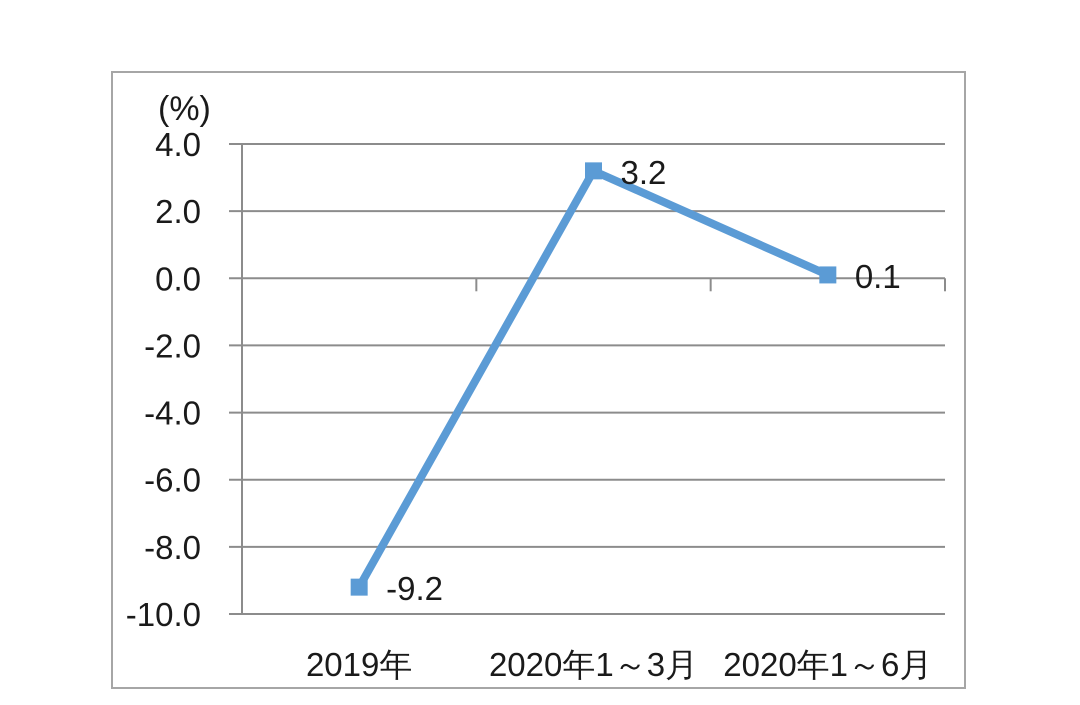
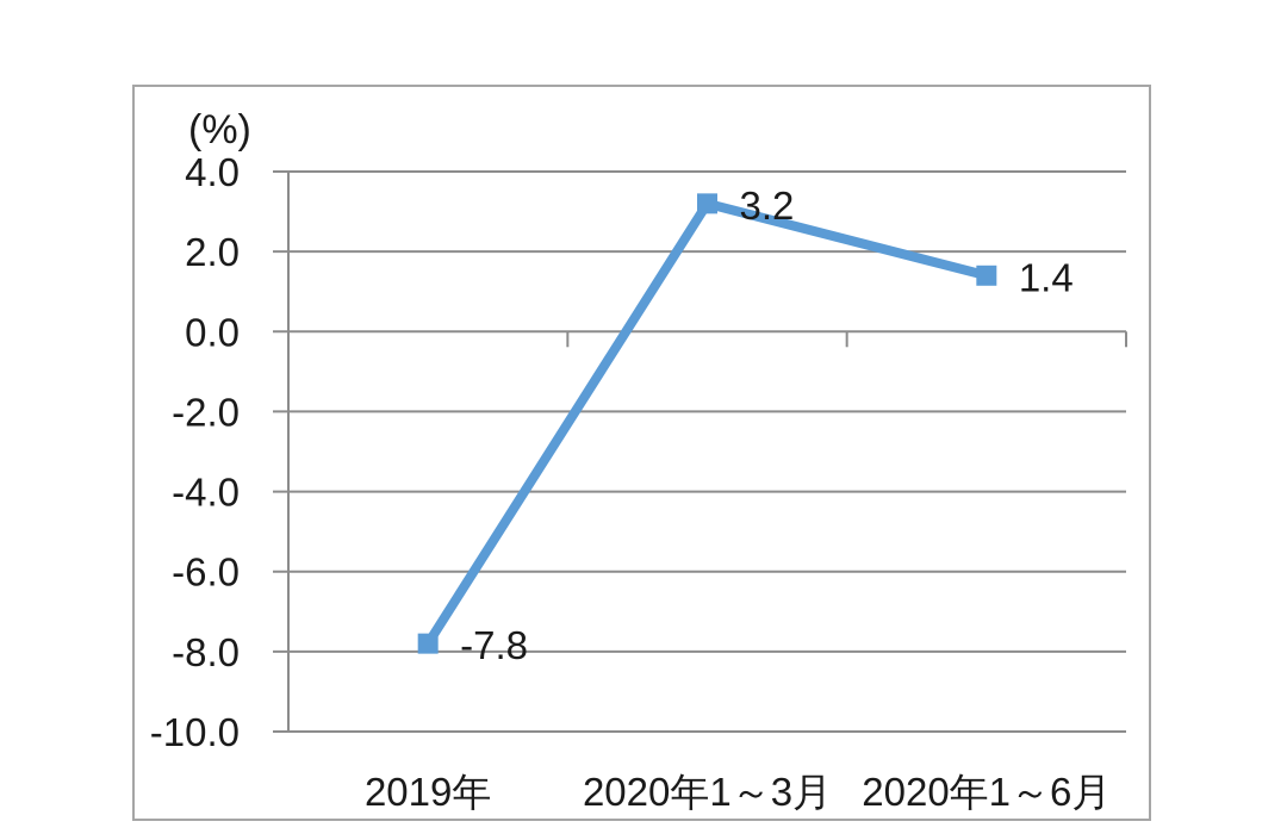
2019年: -9.2 -> -7.8
2020年1～6月: 0.1 -> 1.4
